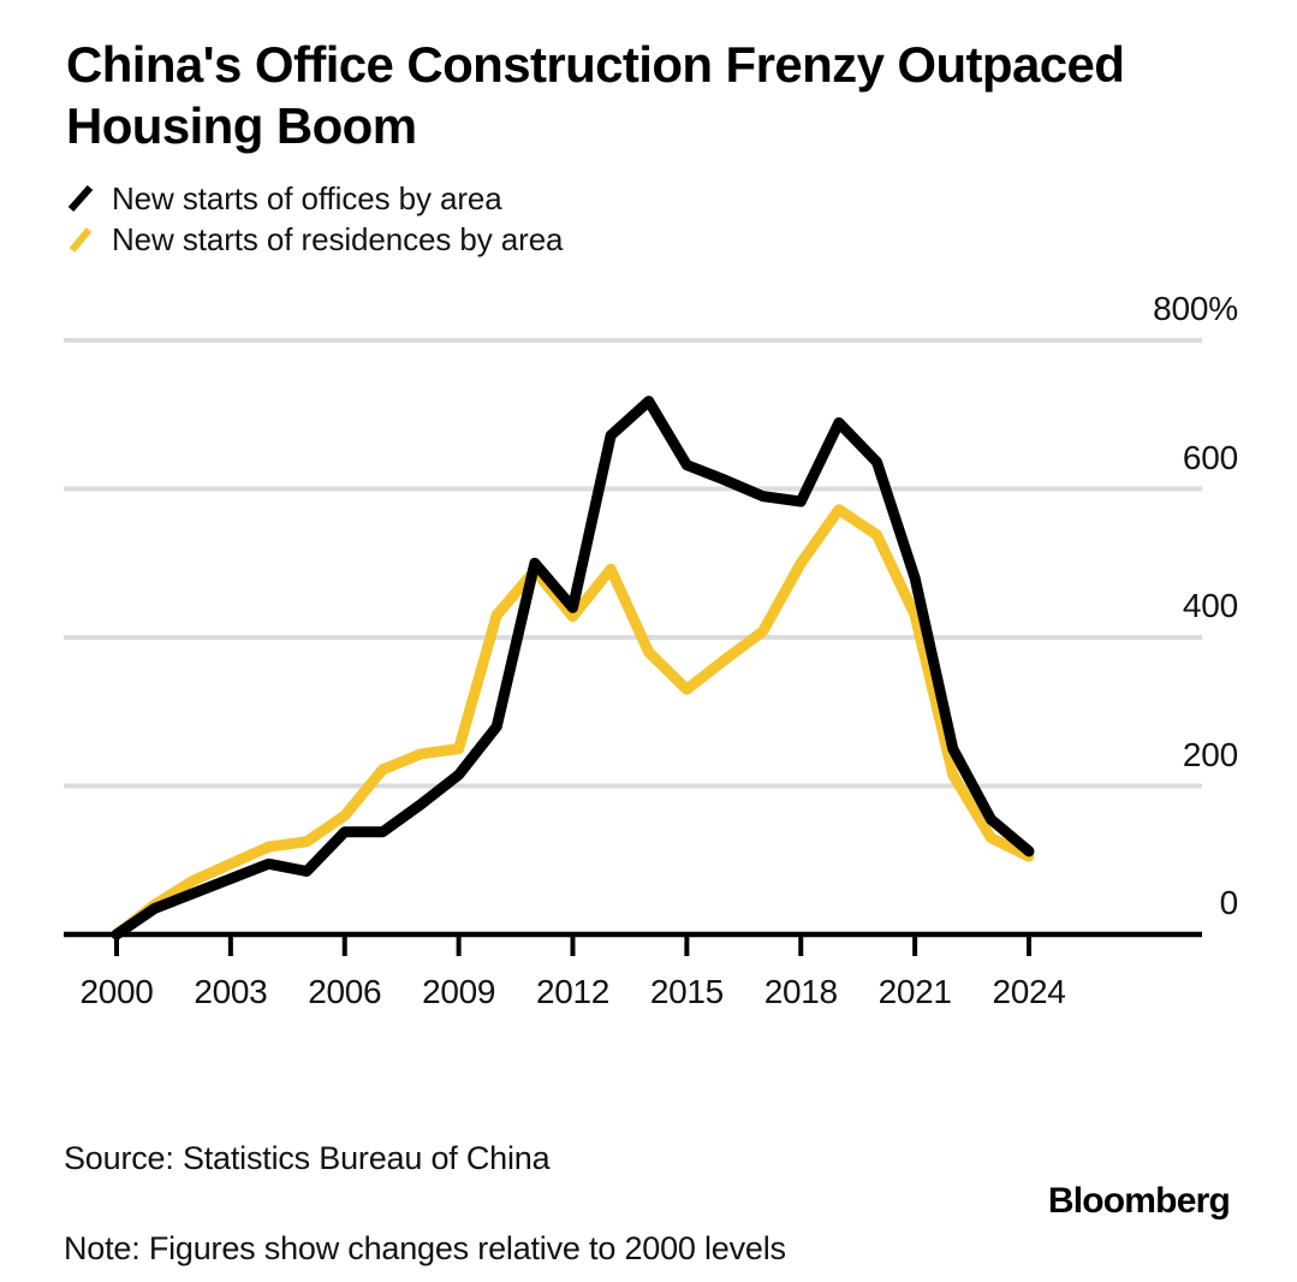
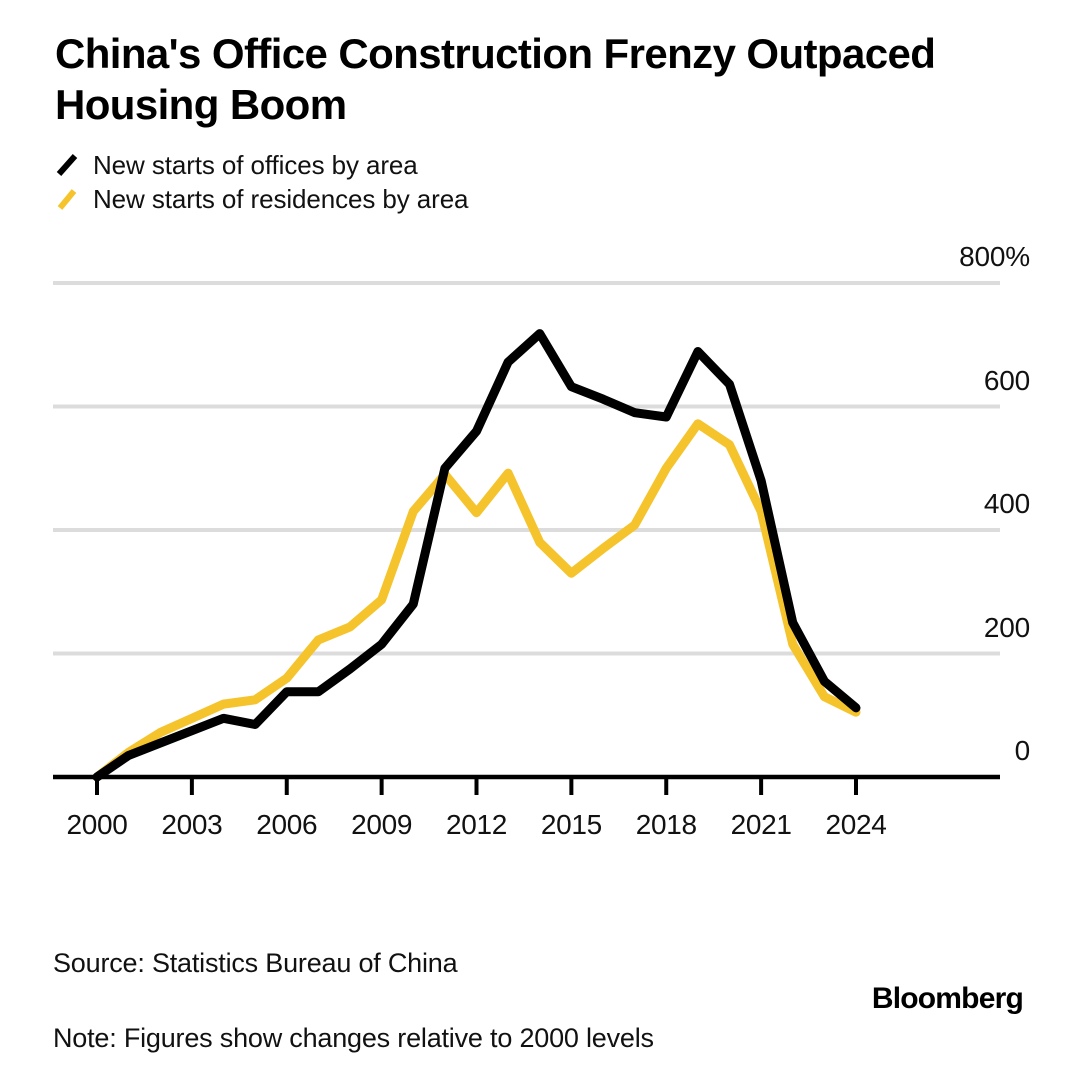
New starts of residences by area/2009: 250% -> 290%
New starts of offices by area/2012: 440% -> 560%
